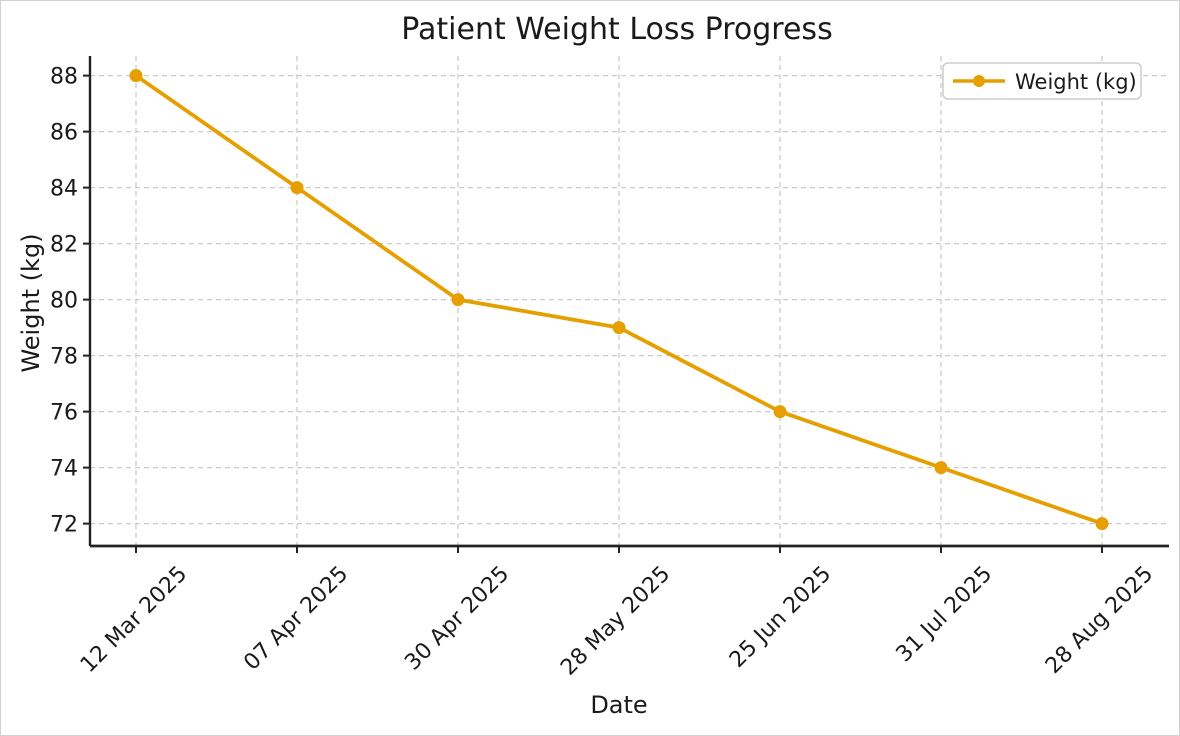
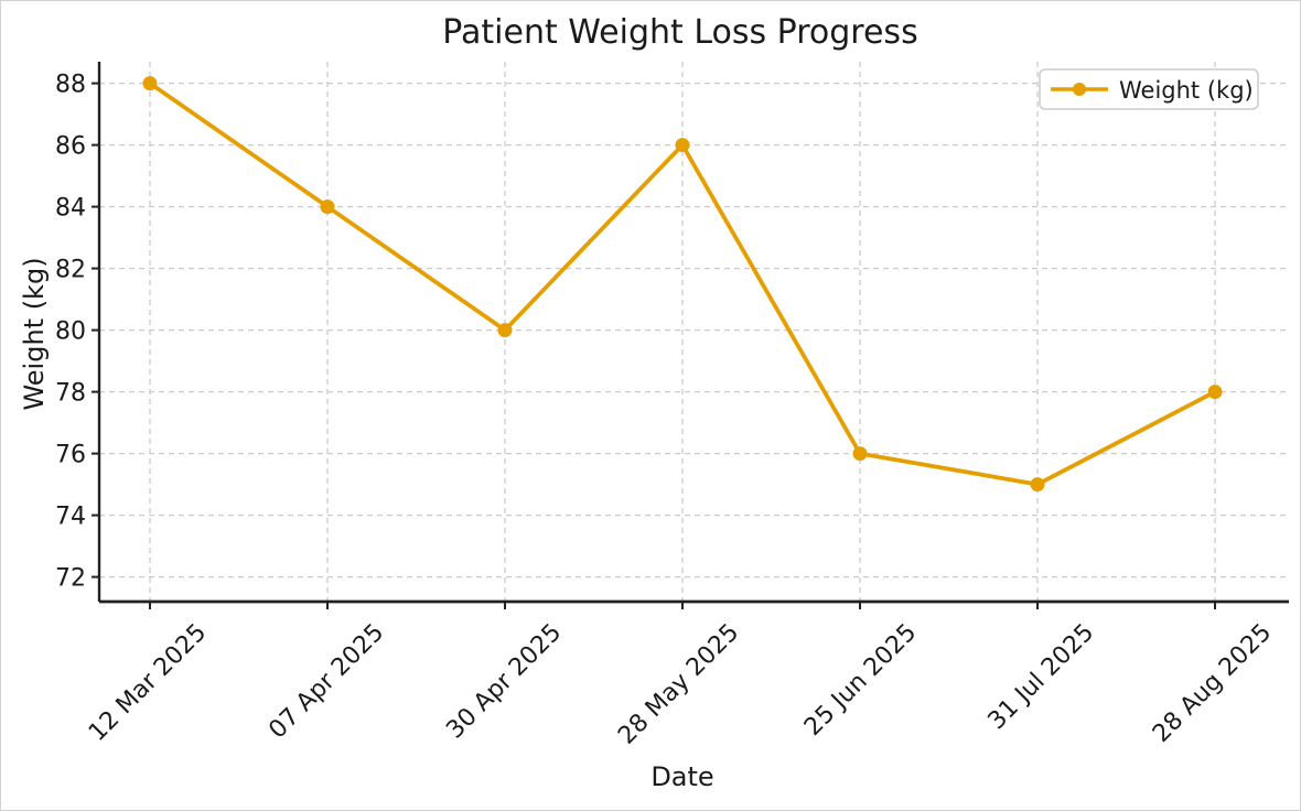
28 May 2025: 79 -> 86
31 Jul 2025: 74 -> 75
28 Aug 2025: 72 -> 78
